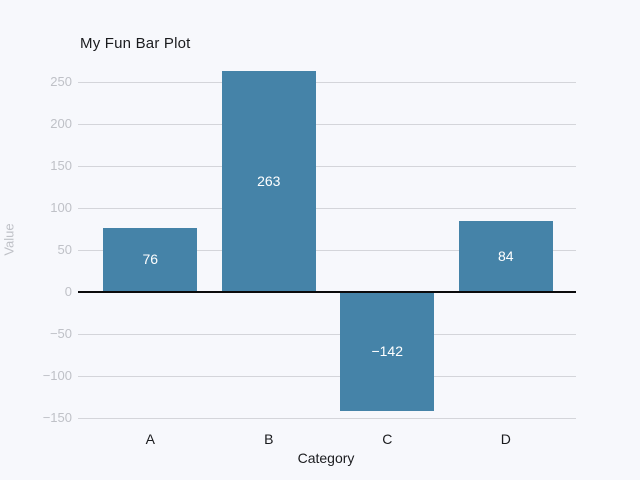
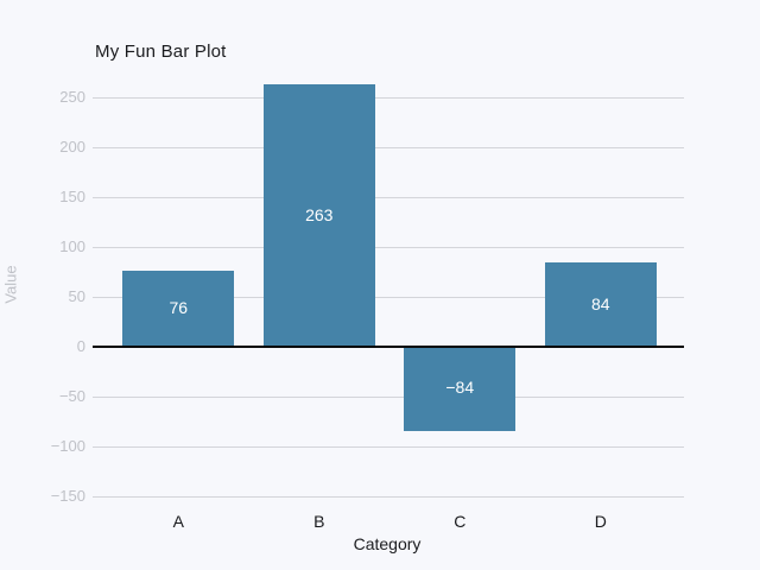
C: −142 -> −84
